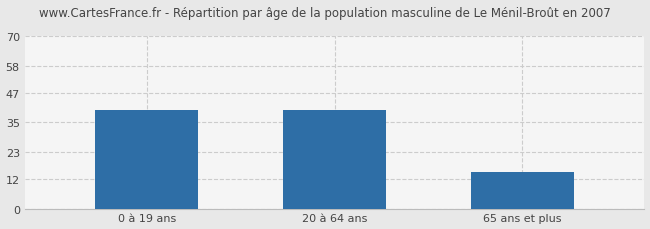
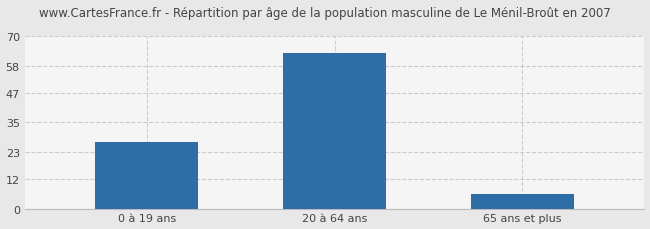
0 à 19 ans: 40 -> 27
20 à 64 ans: 40 -> 63
65 ans et plus: 15 -> 6
